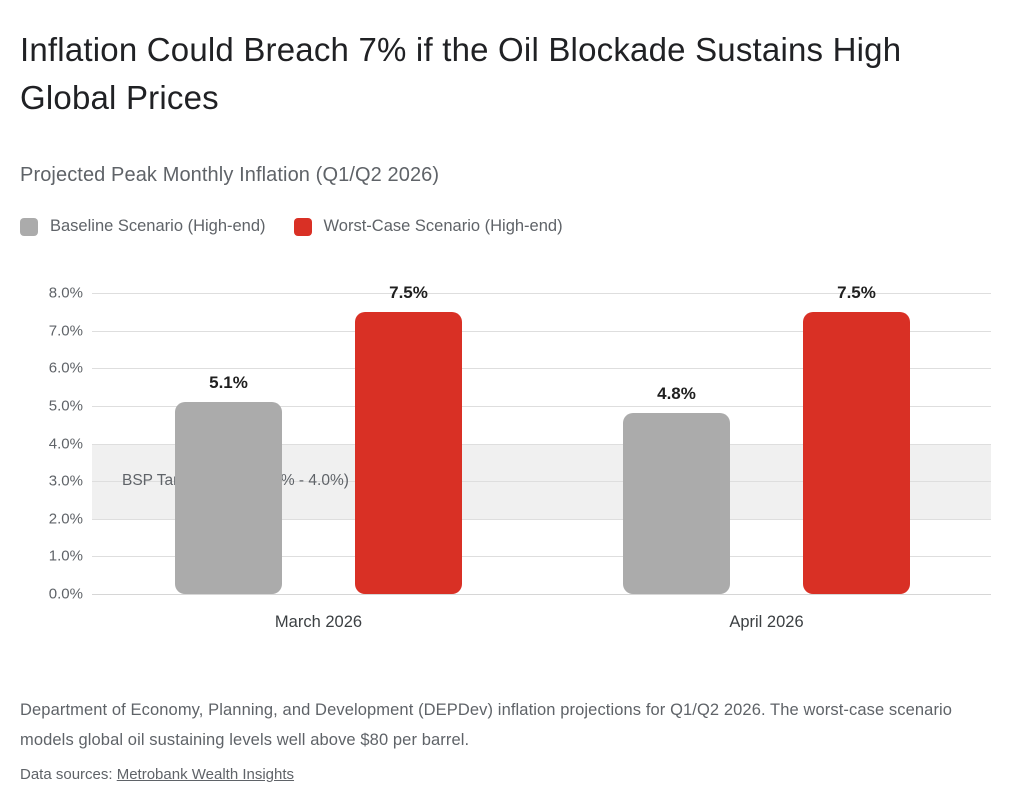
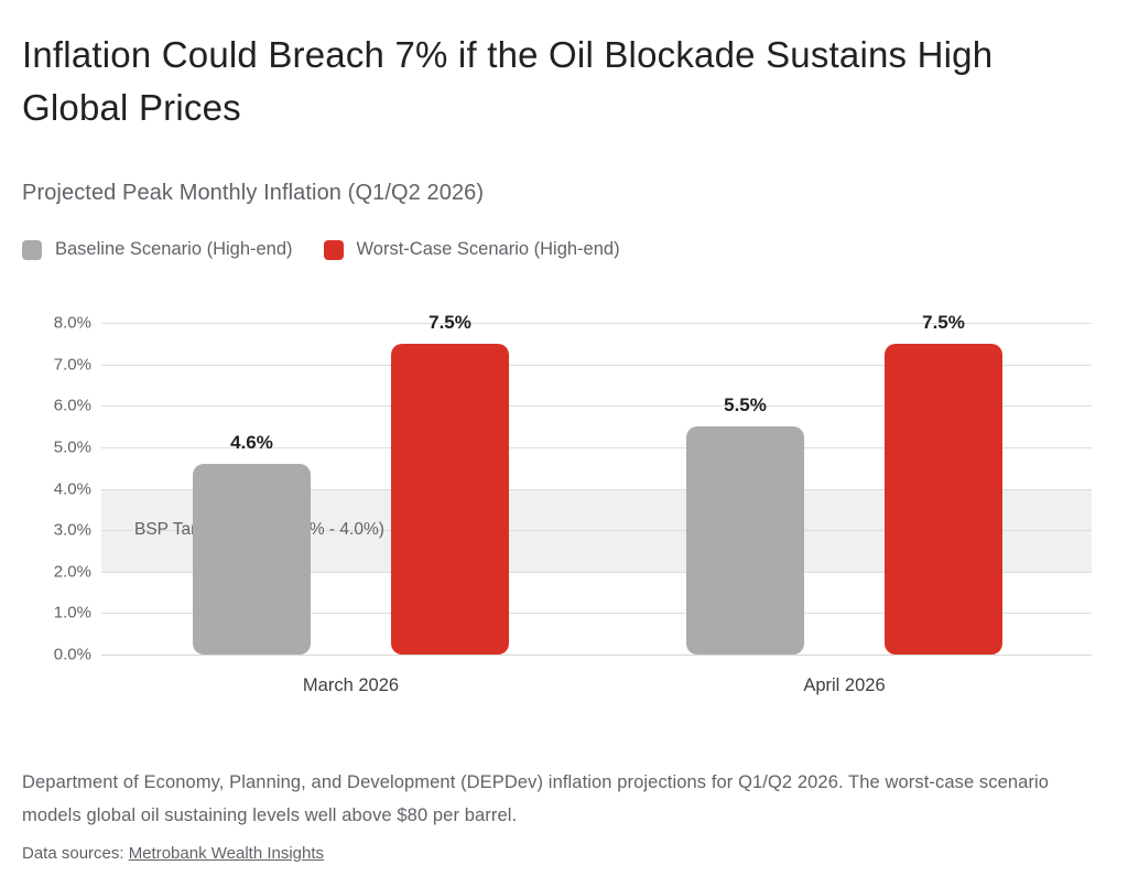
Baseline Scenario (High-end)/March 2026: 5.1% -> 4.6%
Baseline Scenario (High-end)/April 2026: 4.8% -> 5.5%
